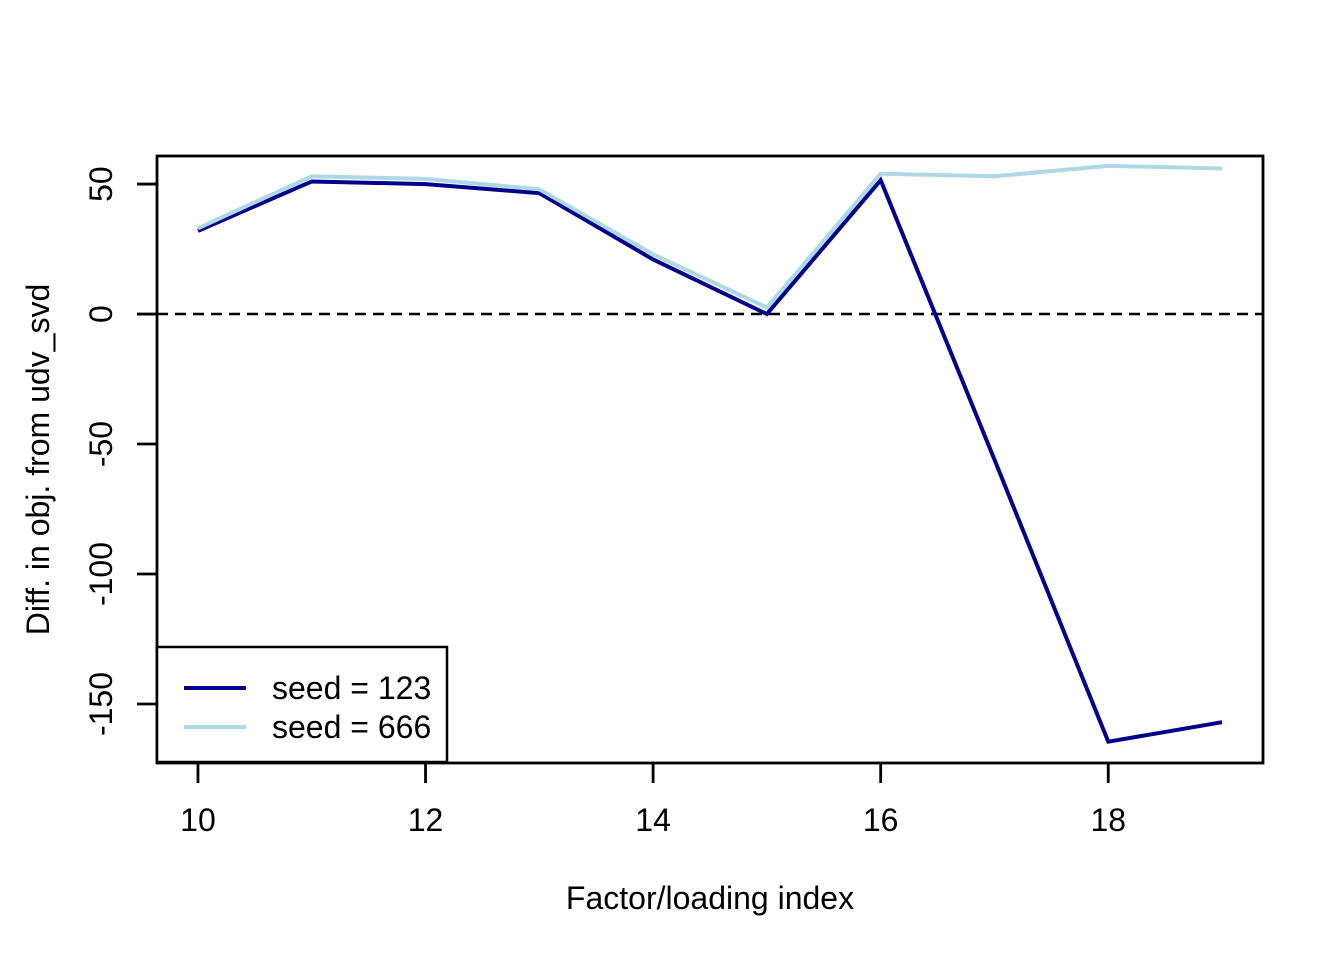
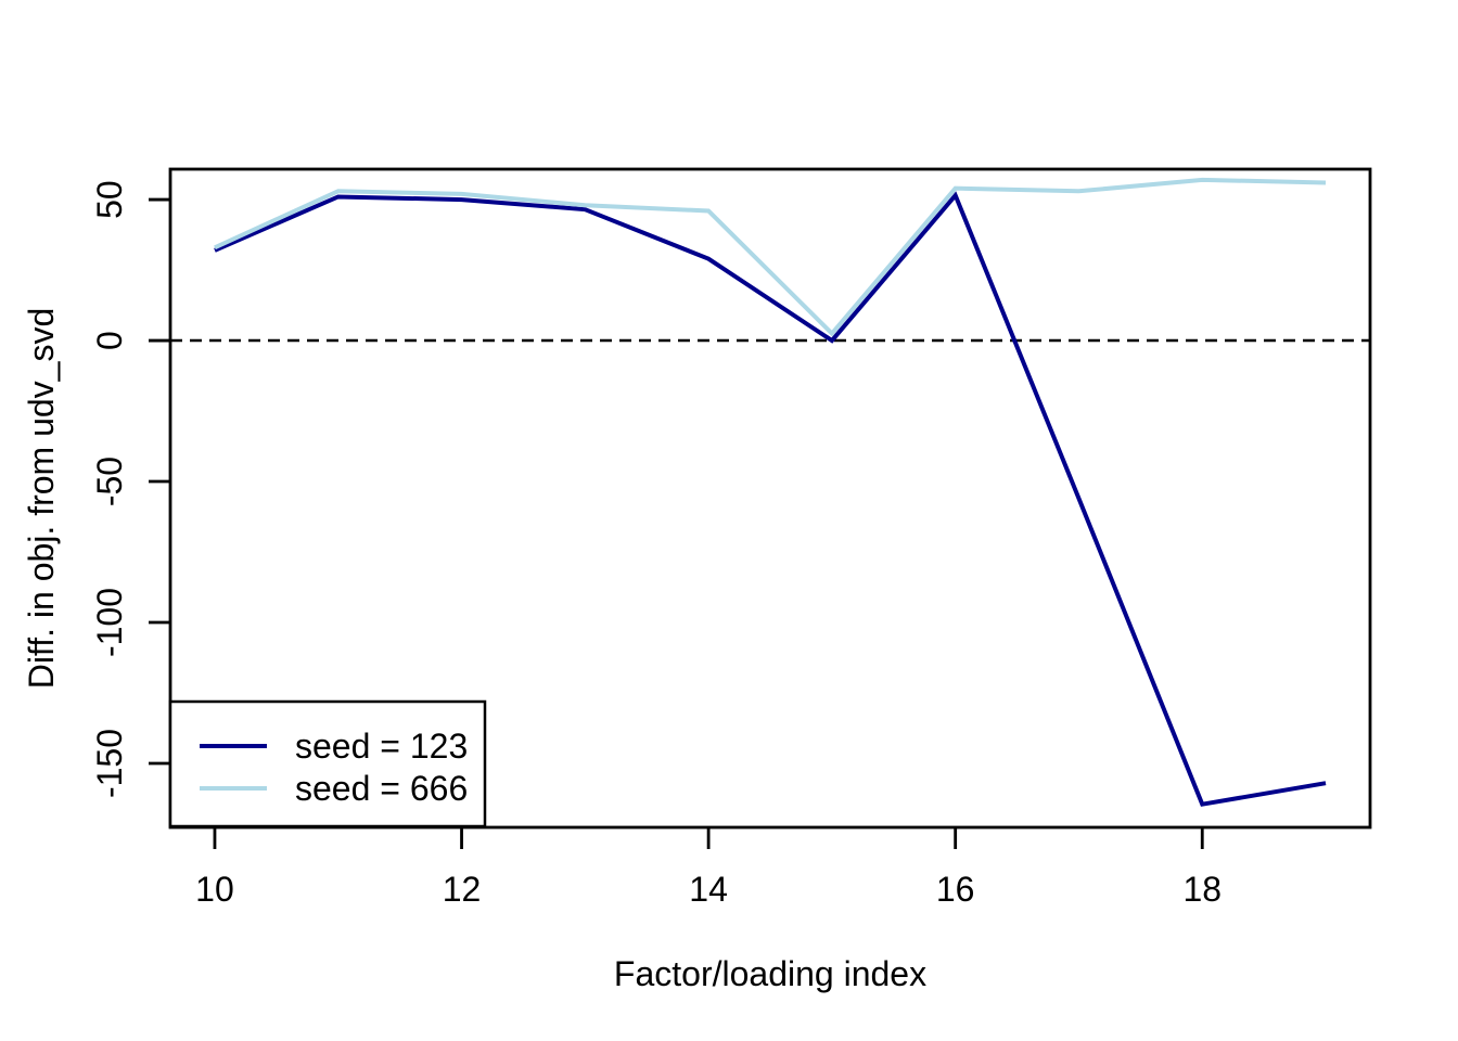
seed = 123/14: 21 -> 29
seed = 666/14: 23 -> 46
